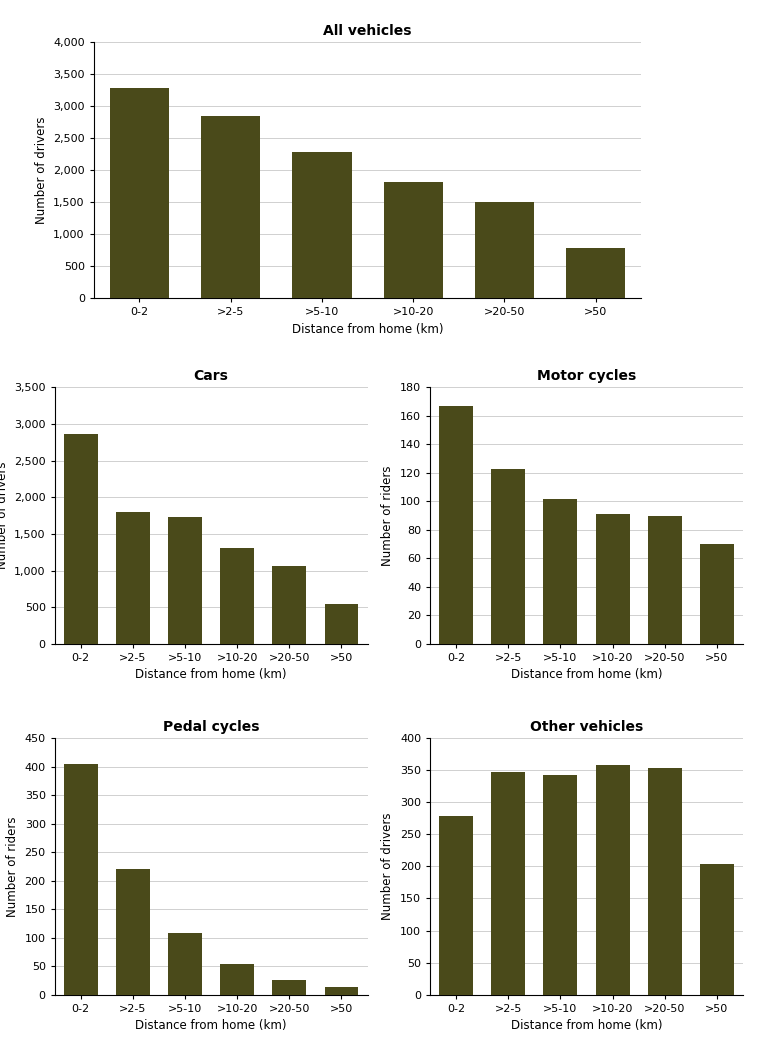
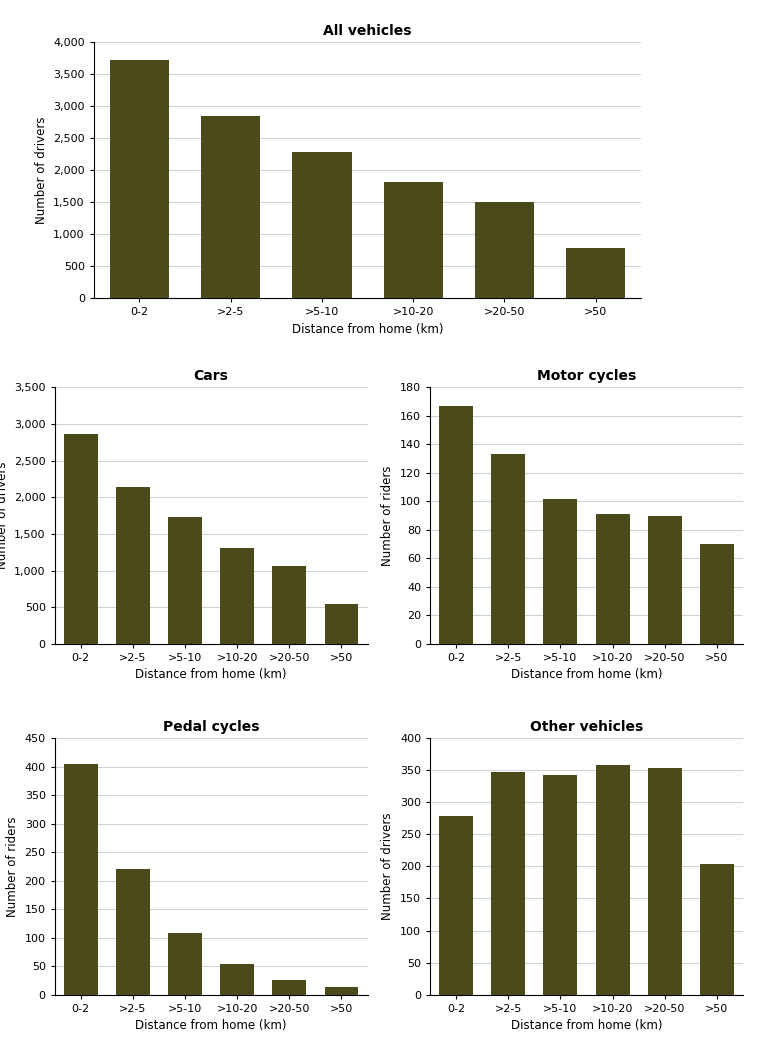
All vehicles/0-2: 3,280 -> 3,720
Cars/>2-5: 1,800 -> 2,140
Motor cycles/>2-5: 123 -> 133
